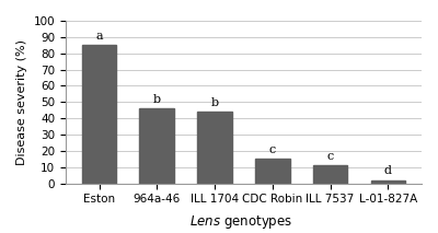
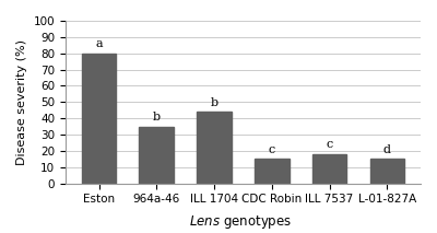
Eston: 85 -> 80
964a-46: 46 -> 35
ILL 7537: 11 -> 18
L-01-827A: 2 -> 15
